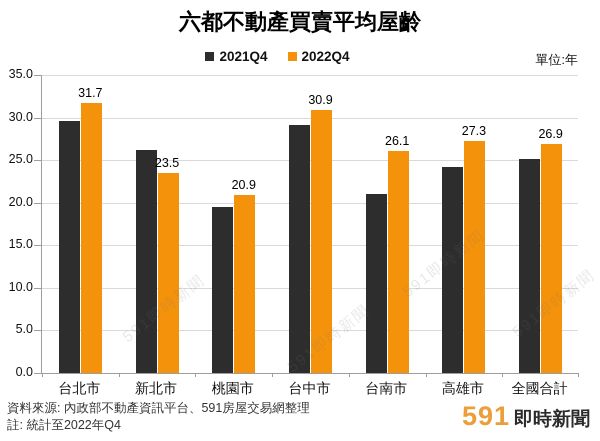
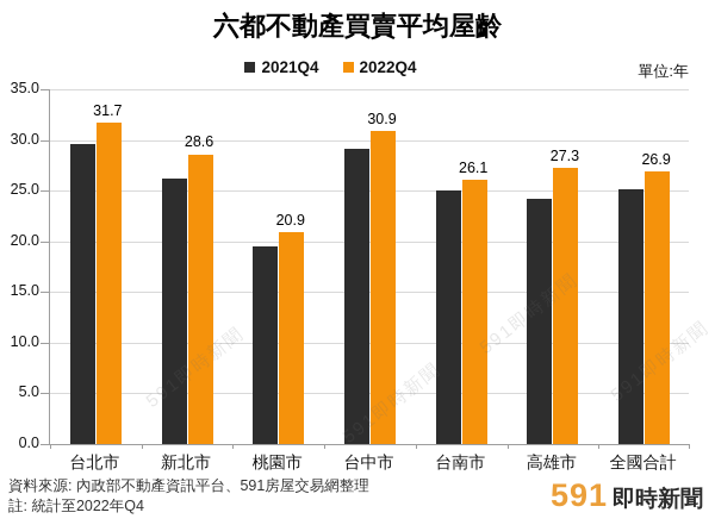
2022Q4/新北市: 23.5 -> 28.6
2021Q4/台南市: 21 -> 25
